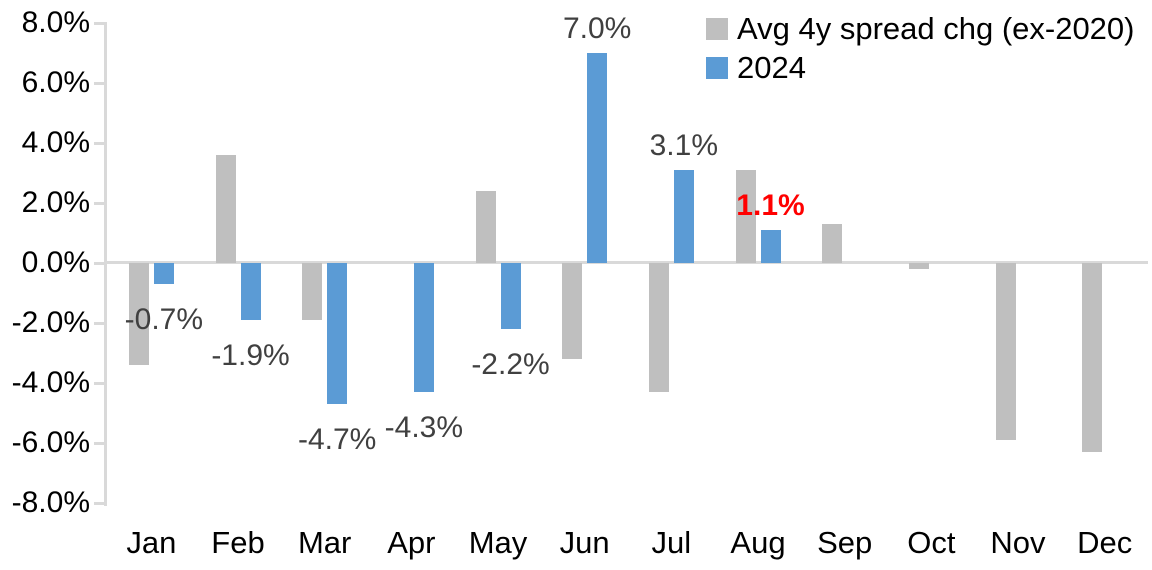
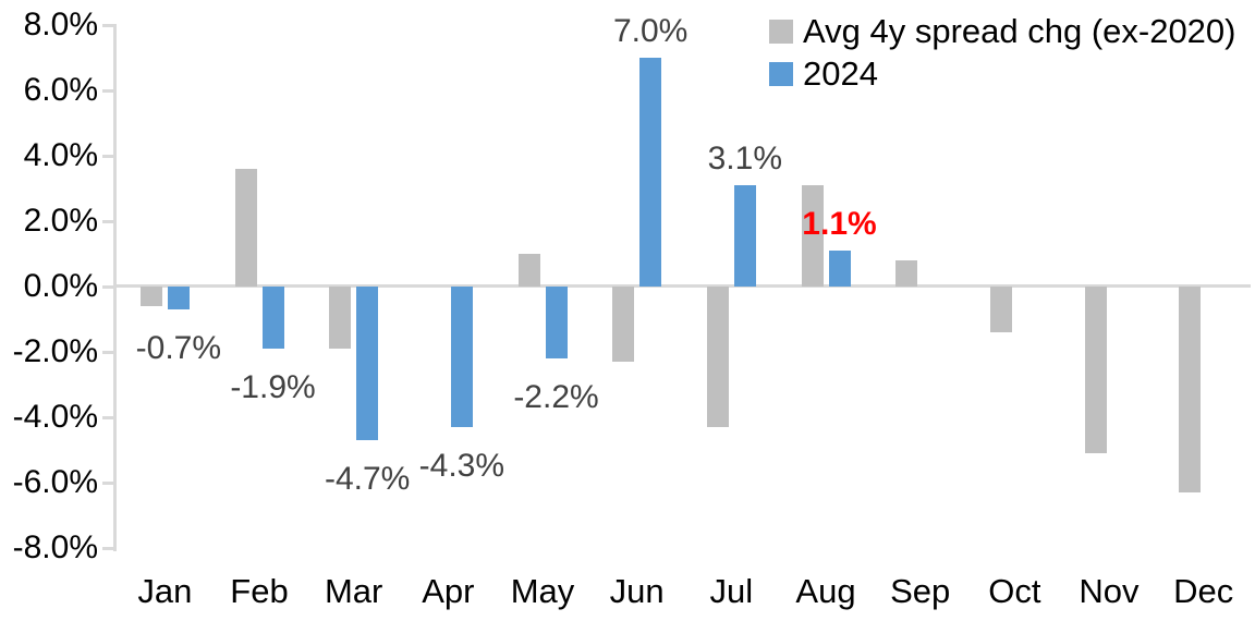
Avg 4y spread chg (ex-2020)/Jan: -3.4% -> -0.6%
Avg 4y spread chg (ex-2020)/May: 2.4% -> 1.0%
Avg 4y spread chg (ex-2020)/Jun: -3.2% -> -2.3%
Avg 4y spread chg (ex-2020)/Sep: 1.3% -> 0.8%
Avg 4y spread chg (ex-2020)/Oct: -0.2% -> -1.4%
Avg 4y spread chg (ex-2020)/Nov: -5.9% -> -5.1%
